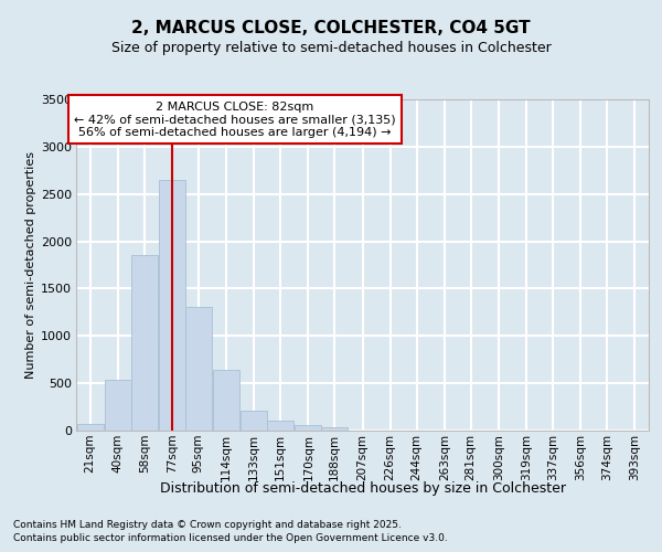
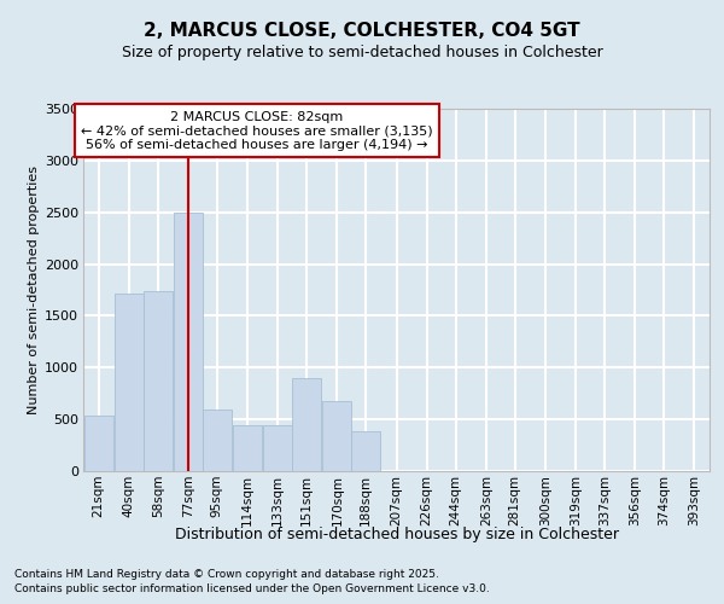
21sqm: 80 -> 540
40sqm: 540 -> 1720
58sqm: 1850 -> 1740
77sqm: 2650 -> 2500
95sqm: 1310 -> 600
114sqm: 640 -> 440
133sqm: 210 -> 440
151sqm: 100 -> 900
170sqm: 60 -> 680
188sqm: 30 -> 380
